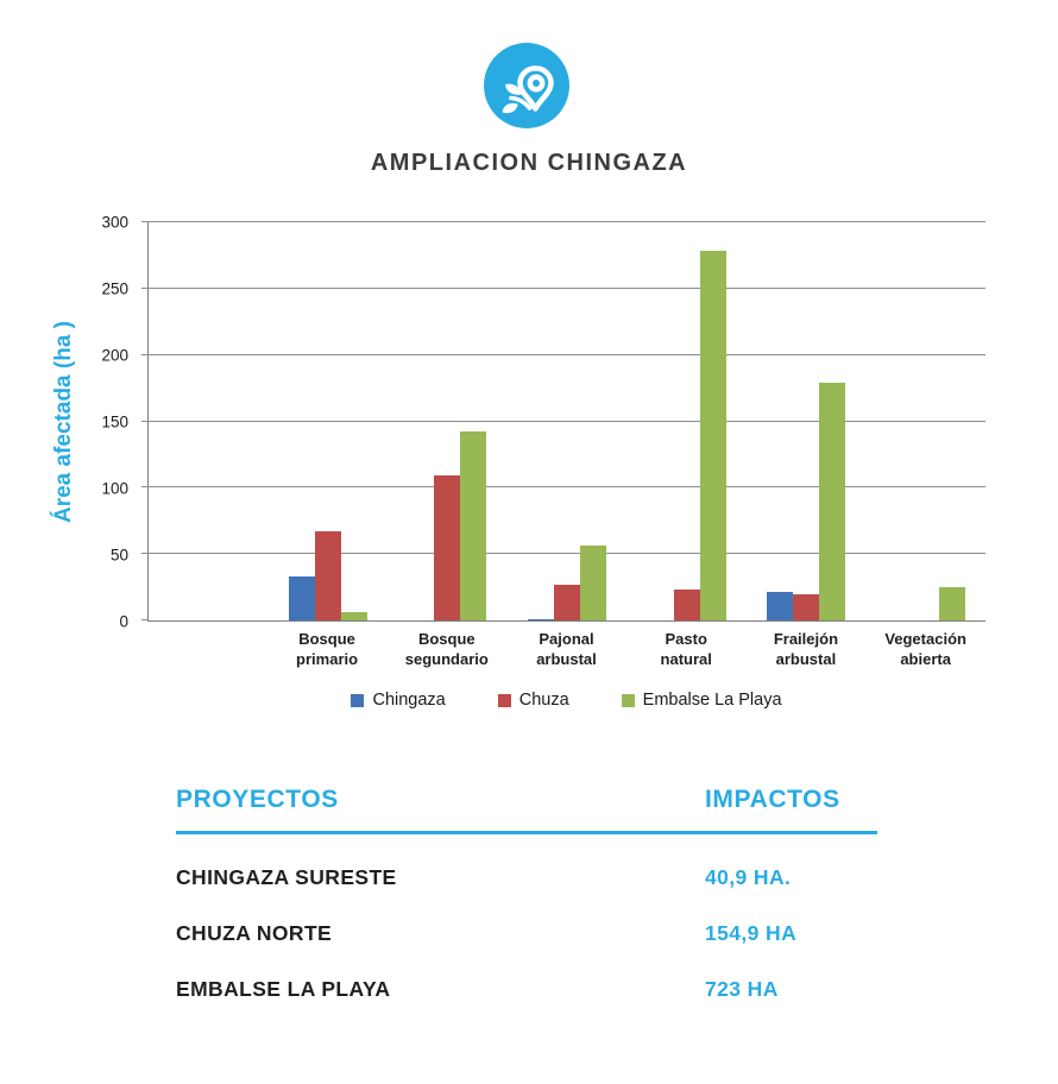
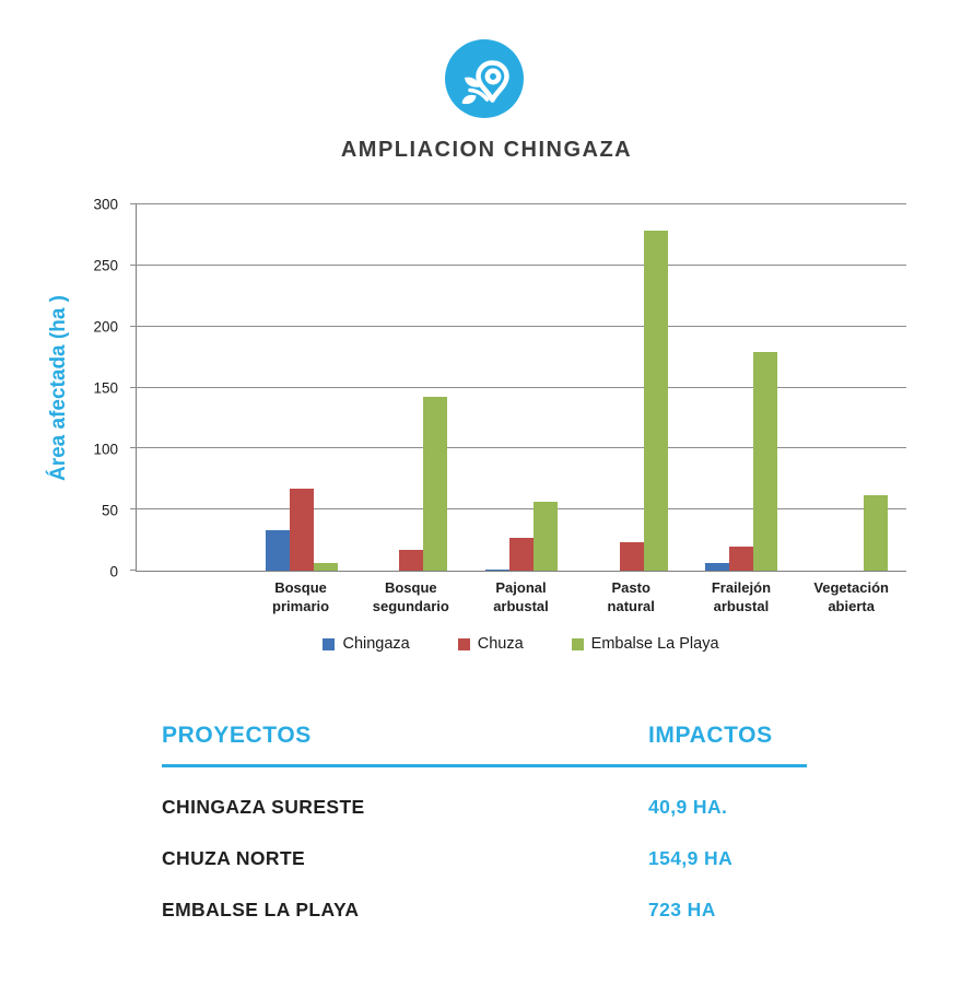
Chuza/Bosque segundario: 109 -> 17
Chingaza/Frailejón arbustal: 21 -> 6
Embalse La Playa/Vegetación abierta: 25 -> 62
